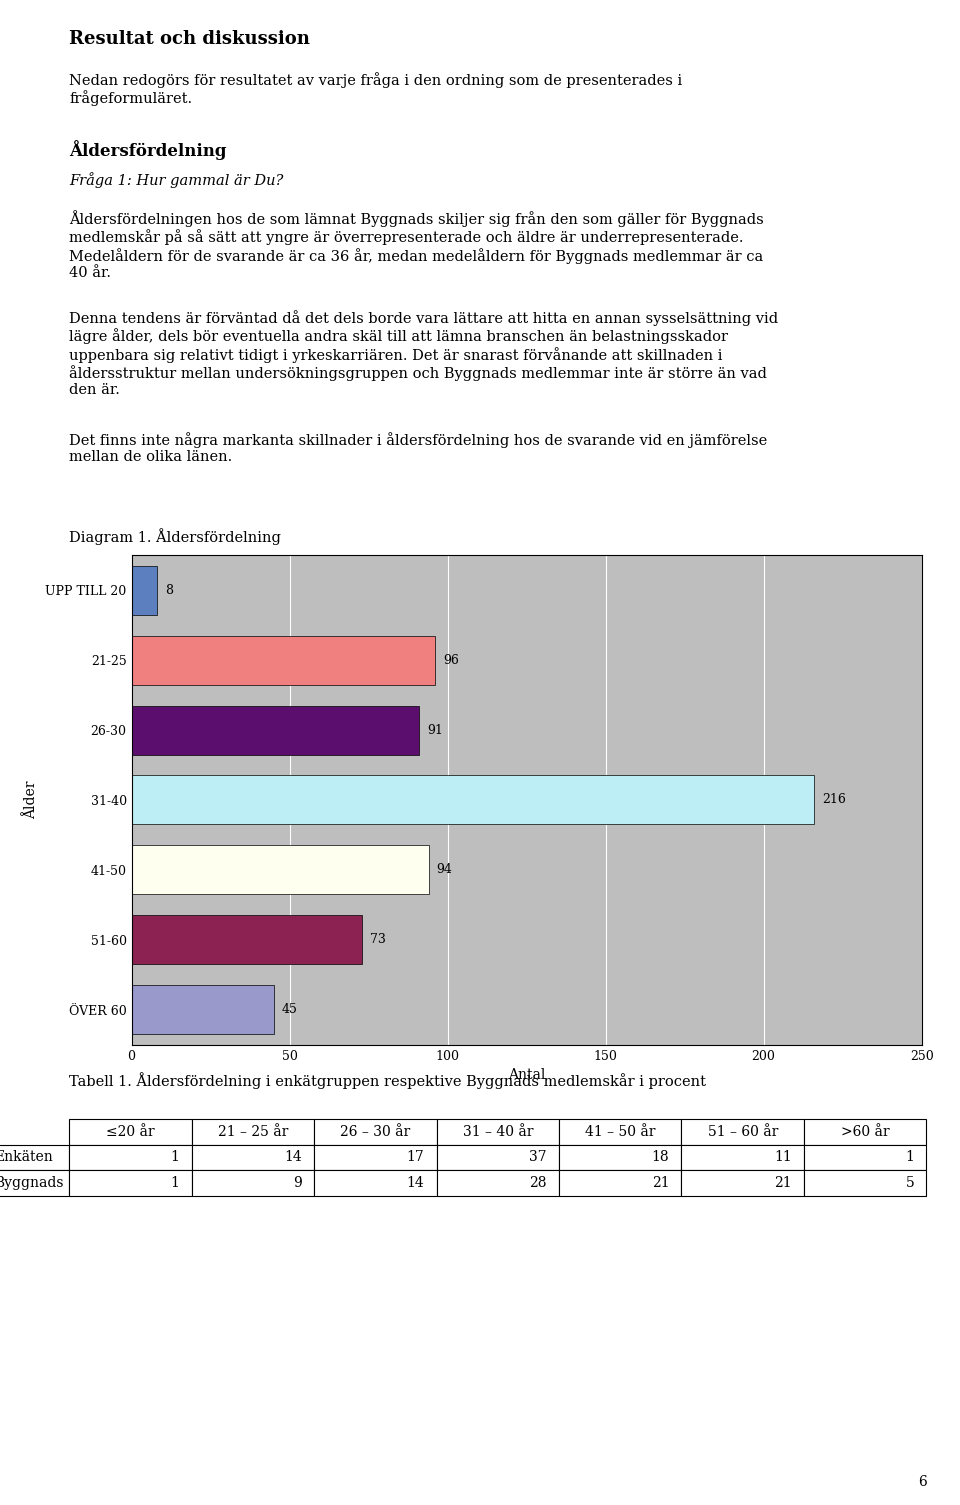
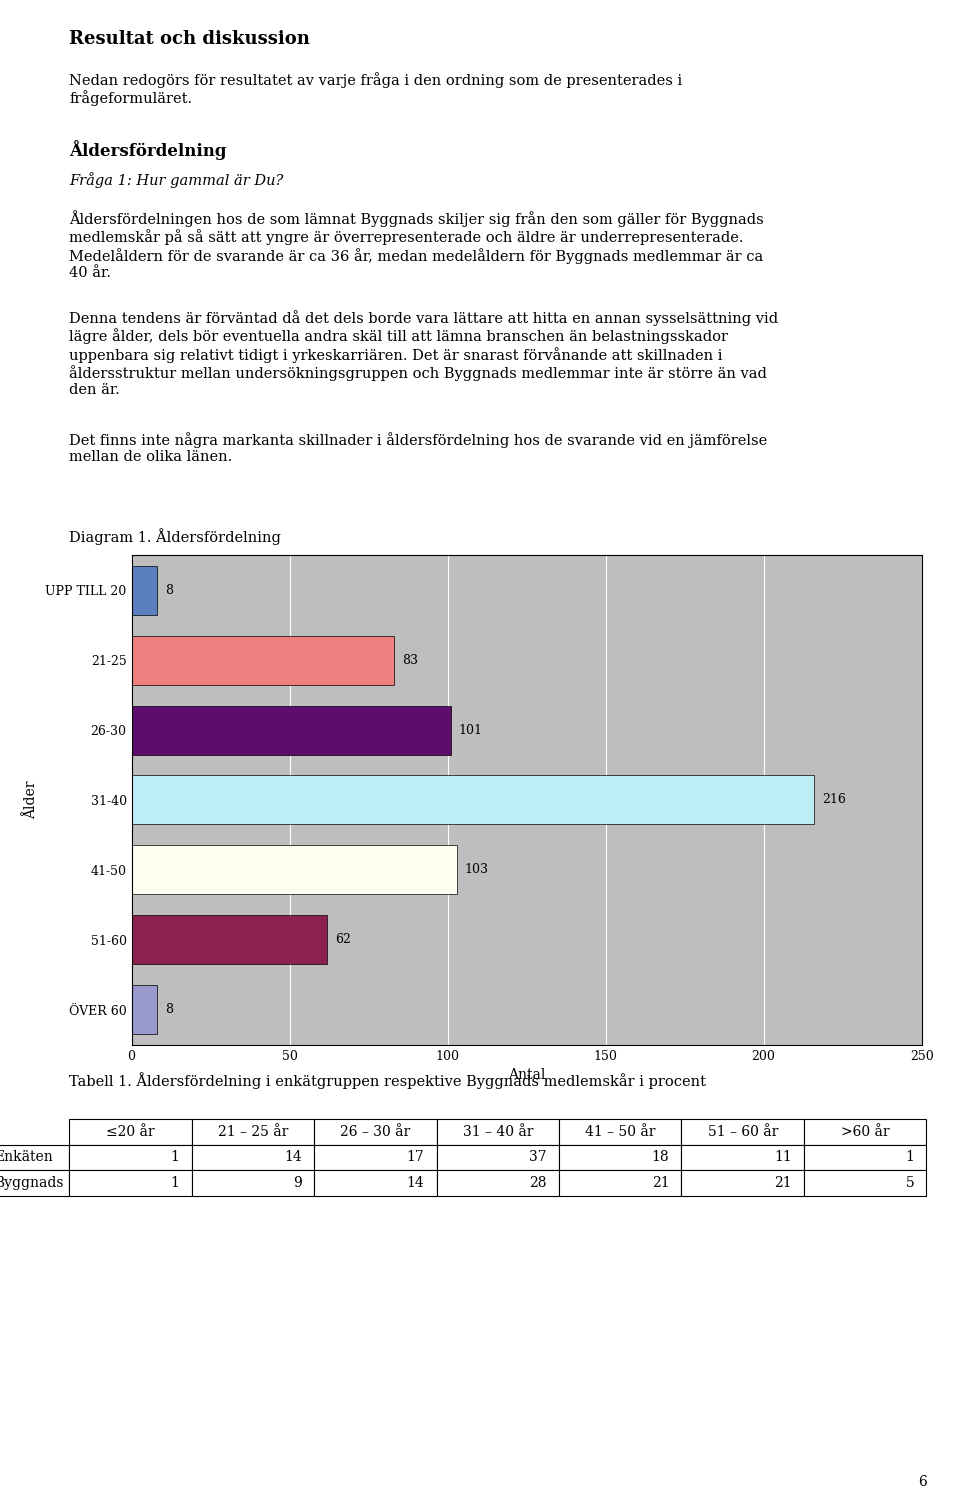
21-25: 96 -> 83
26-30: 91 -> 101
41-50: 94 -> 103
51-60: 73 -> 62
ÖVER 60: 45 -> 8
